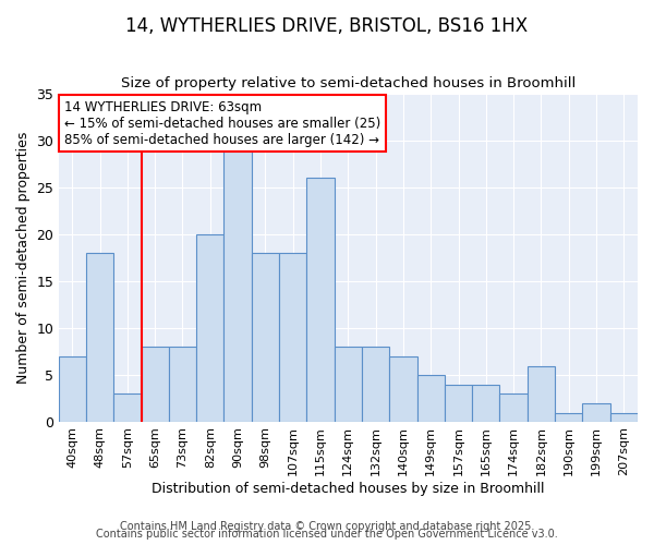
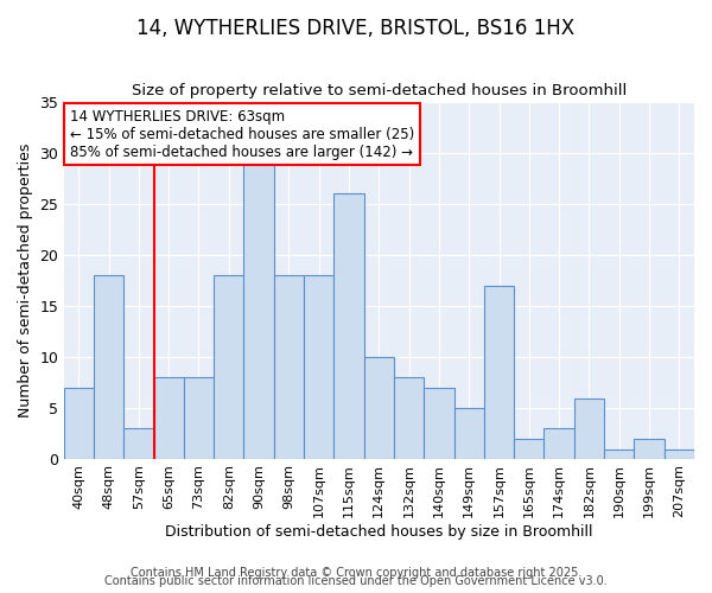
82sqm: 20 -> 18
124sqm: 8 -> 10
157sqm: 4 -> 17
165sqm: 4 -> 2
